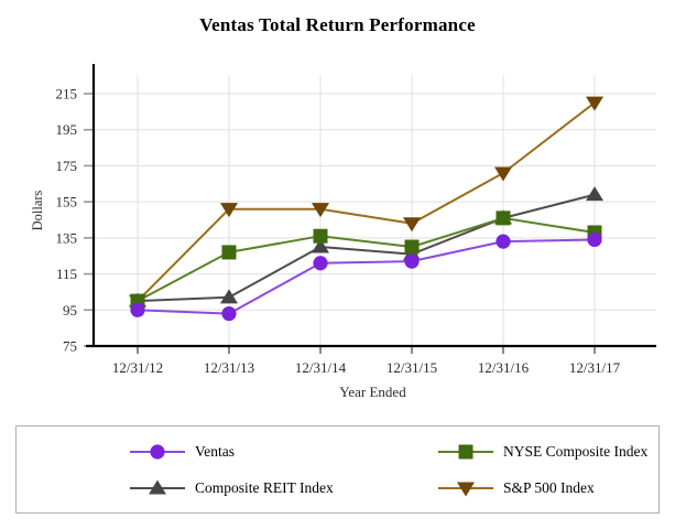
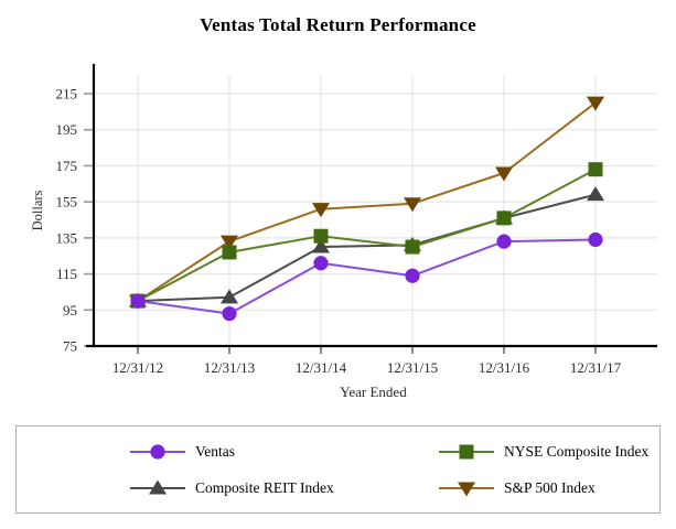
Ventas/12/31/12: 95 -> 100
S&P 500 Index/12/31/13: 151 -> 133
S&P 500 Index/12/31/15: 143 -> 154
Composite REIT Index/12/31/15: 126 -> 131
Ventas/12/31/15: 122 -> 114
NYSE Composite Index/12/31/17: 138 -> 173
